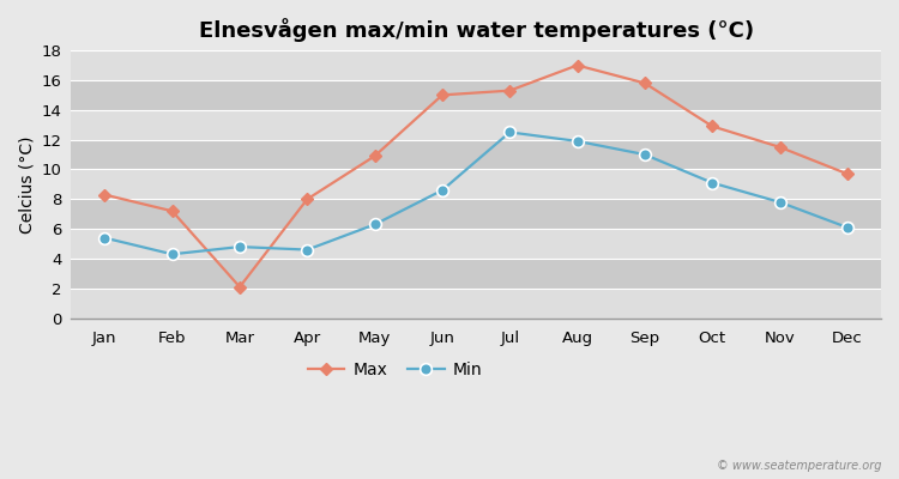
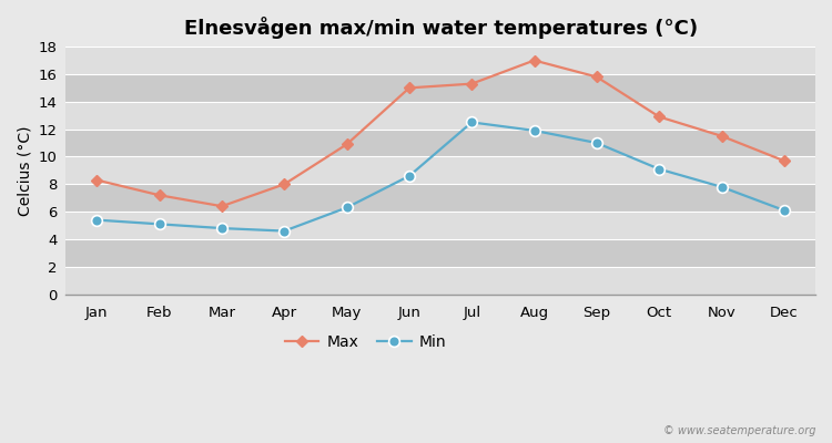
Min/Feb: 4.3 -> 5.1
Max/Mar: 2.1 -> 6.4
